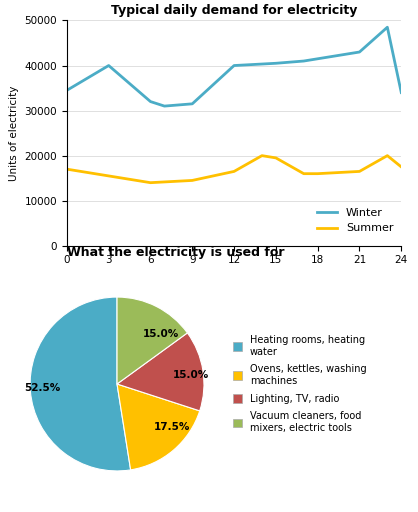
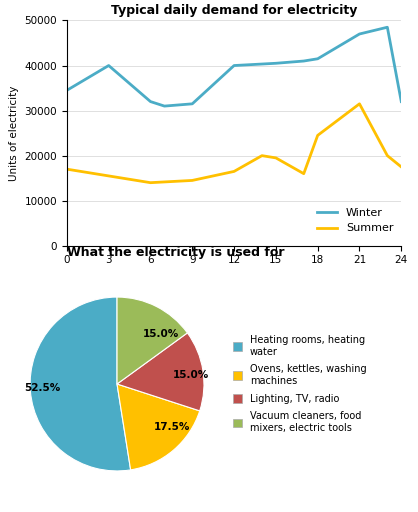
Summer/18: 16000 -> 24500
Winter/21: 43000 -> 47000
Summer/21: 16500 -> 31500
Winter/24: 34000 -> 32000
